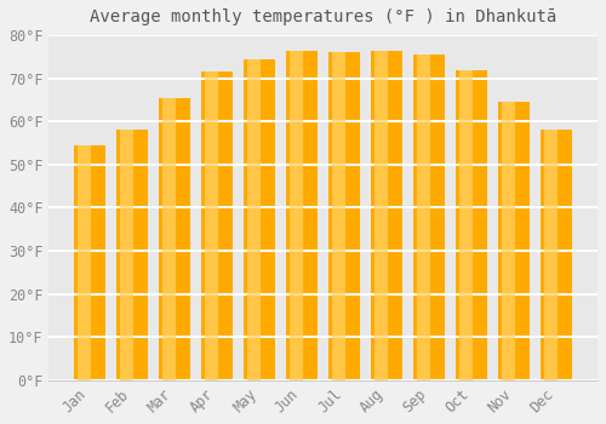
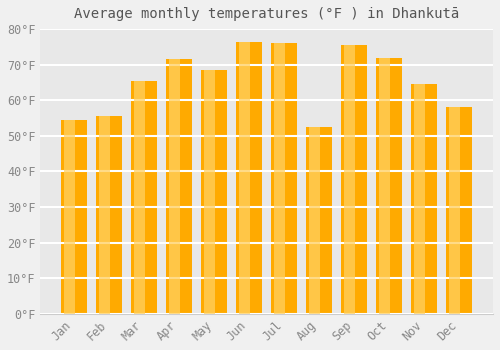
Feb: 58.0°F -> 55.5°F
May: 74.5°F -> 68.5°F
Aug: 76.5°F -> 52.5°F
